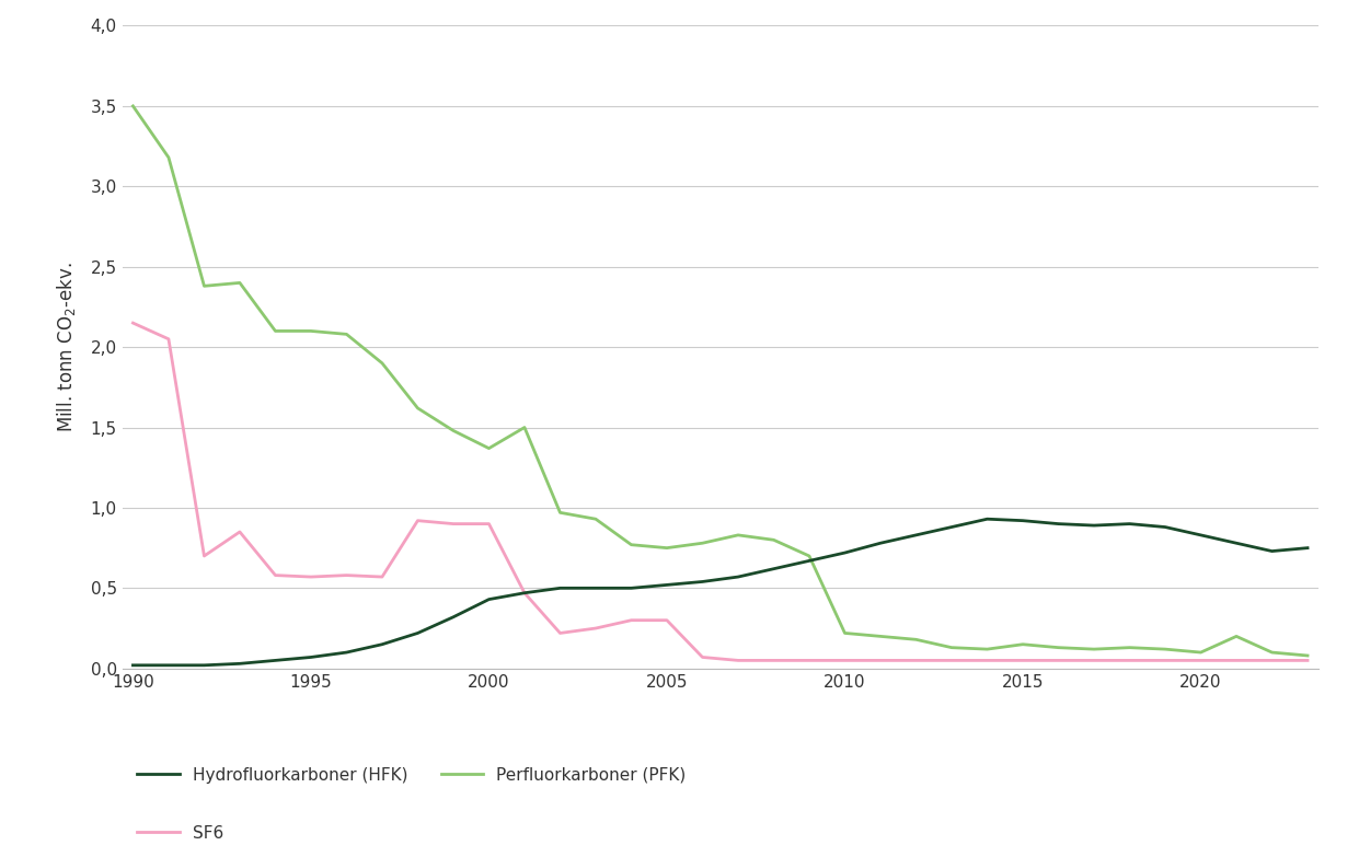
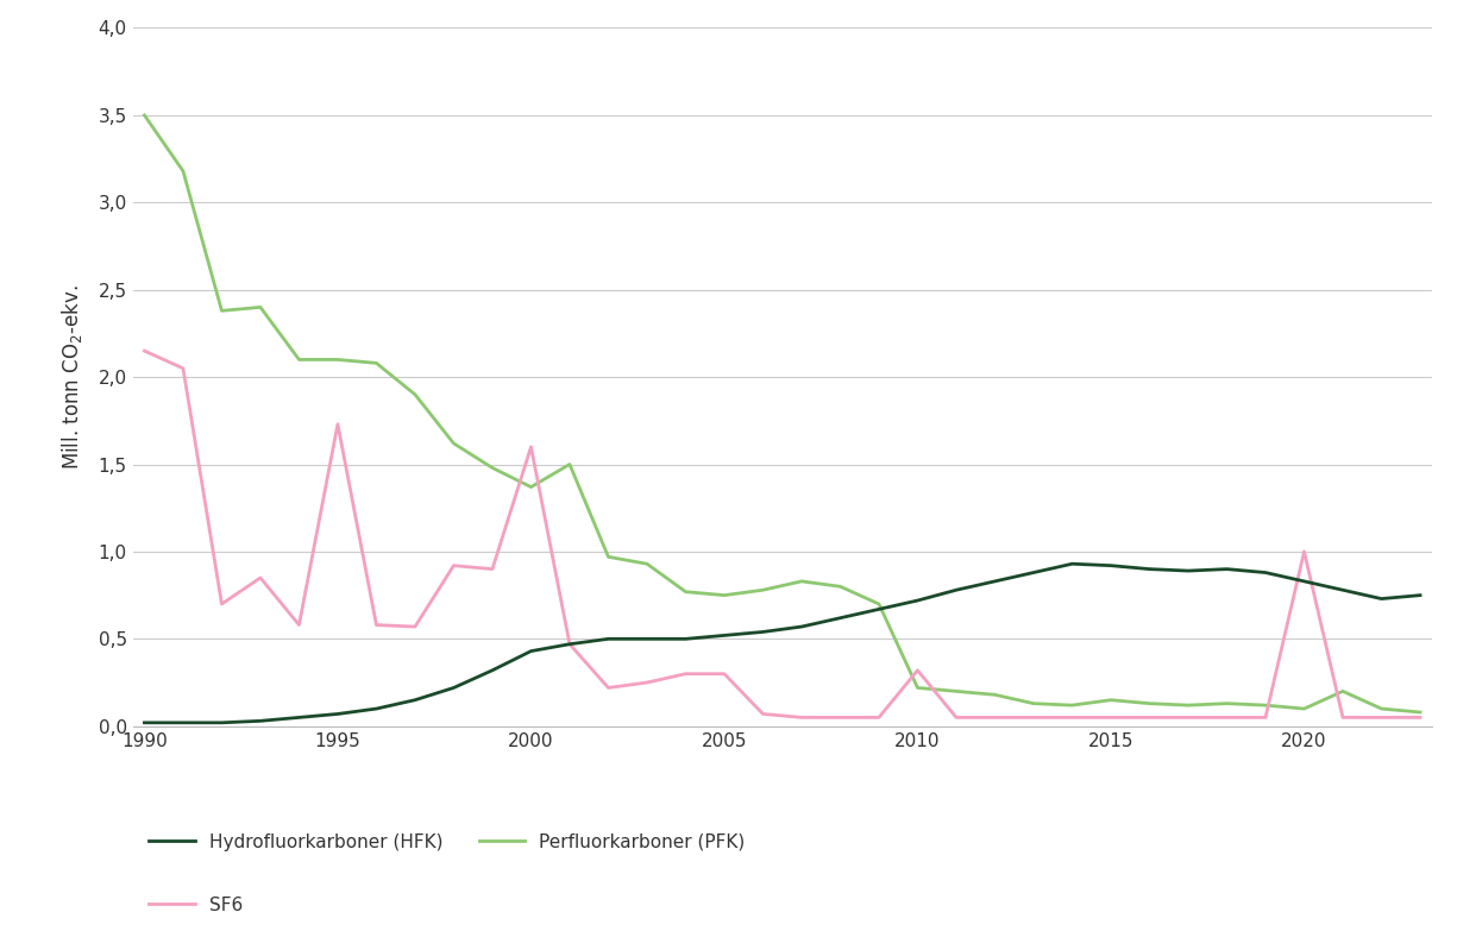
SF6/1995: 0,57 -> 1,73
SF6/2000: 0,90 -> 1,60
SF6/2010: 0,05 -> 0,32
SF6/2020: 0,05 -> 1,00
